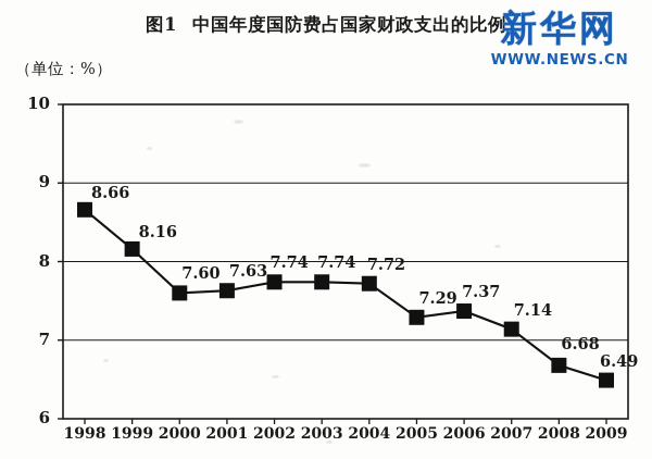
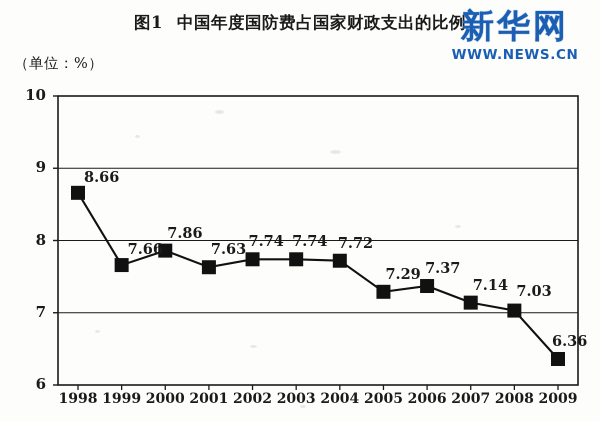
1999: 8.16 -> 7.66
2000: 7.60 -> 7.86
2008: 6.68 -> 7.03
2009: 6.49 -> 6.36
